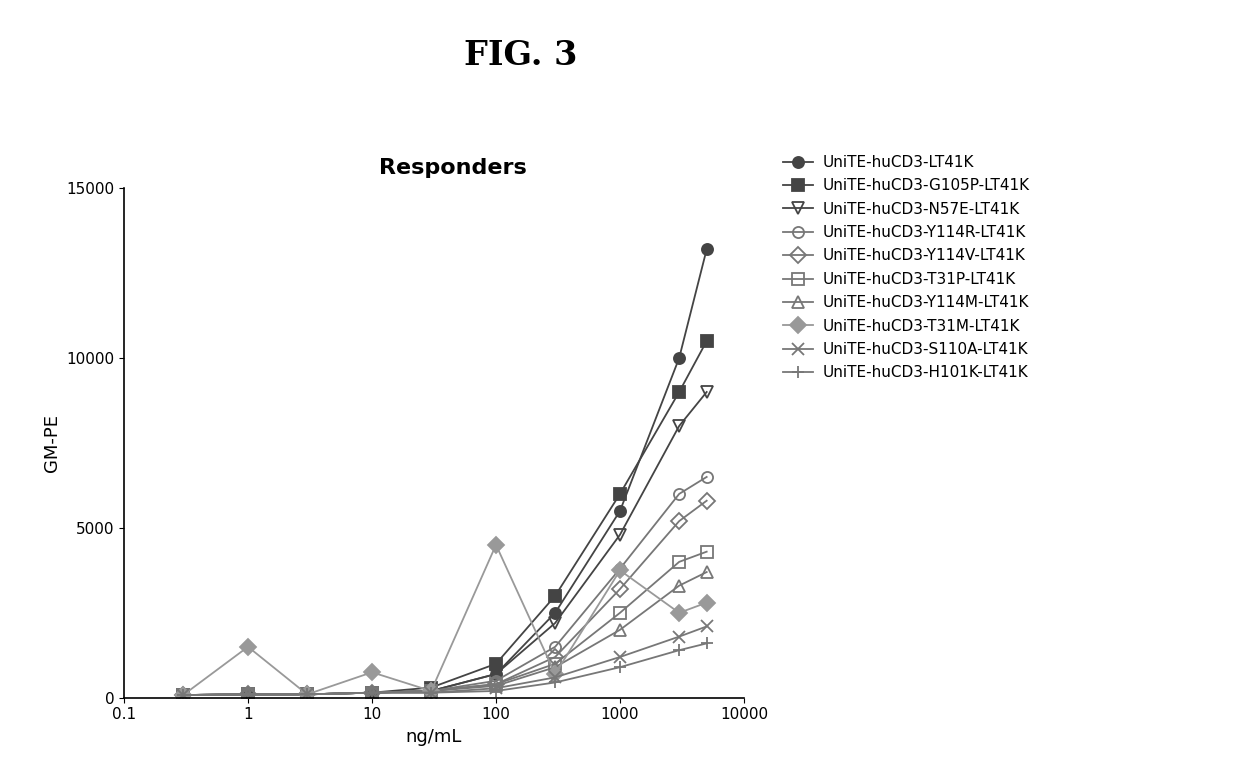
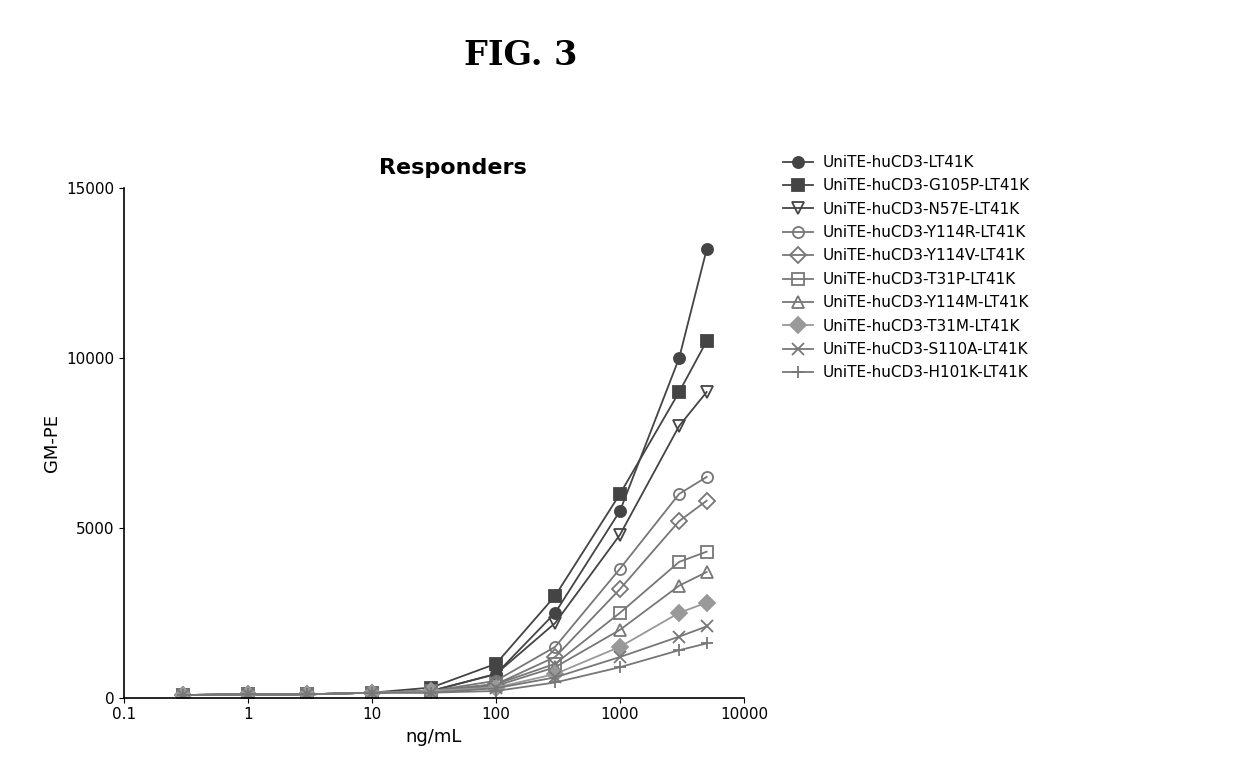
UniTE-huCD3-T31M-LT41K/1: 1500 -> 100
UniTE-huCD3-T31M-LT41K/10: 750 -> 150
UniTE-huCD3-T31M-LT41K/100: 4500 -> 300
UniTE-huCD3-T31M-LT41K/1000: 3750 -> 1500
